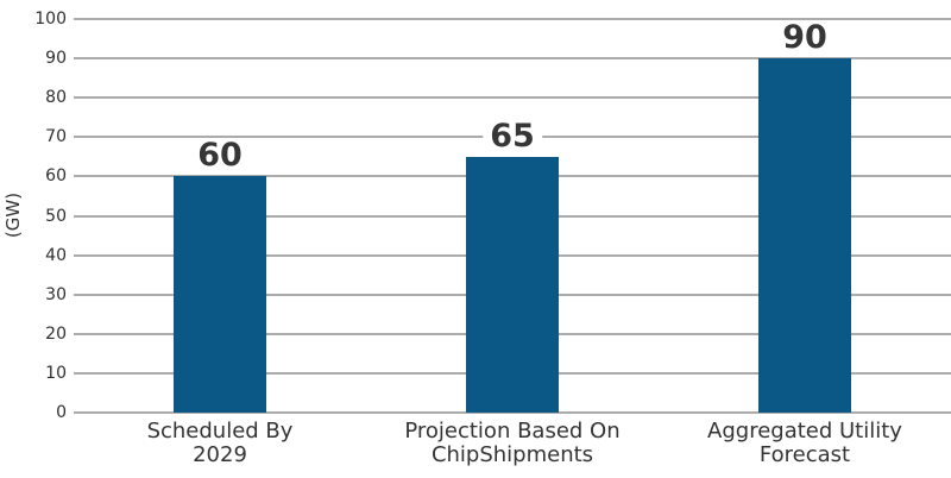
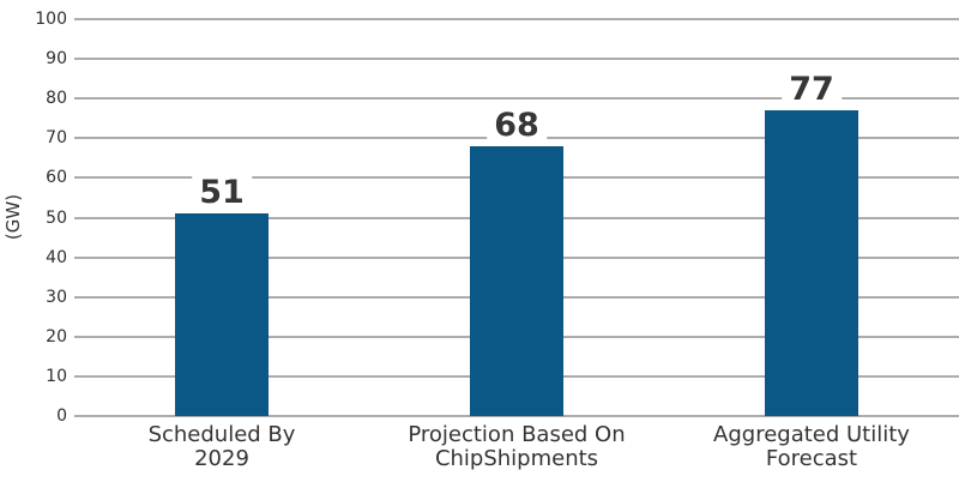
Scheduled By 2029: 60 -> 51
Projection Based On ChipShipments: 65 -> 68
Aggregated Utility Forecast: 90 -> 77
